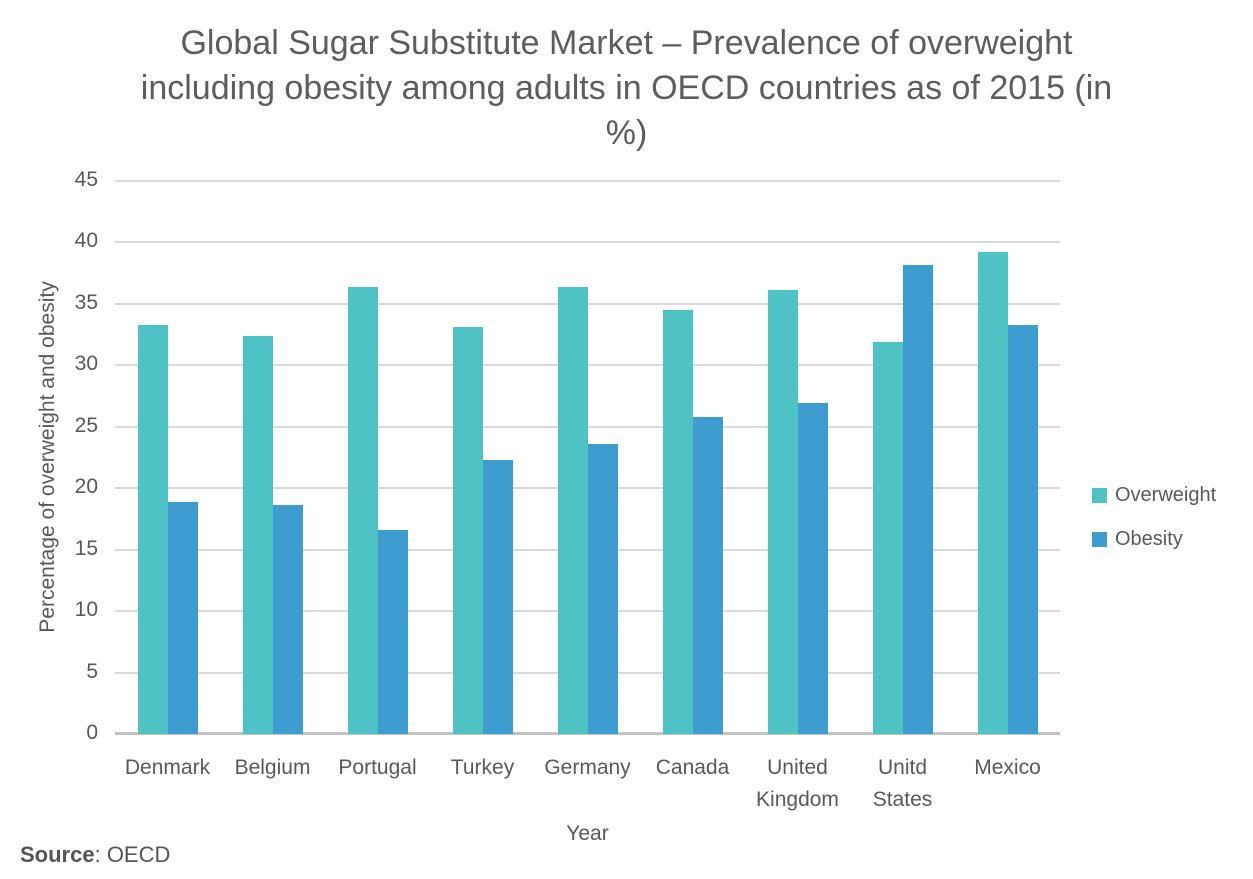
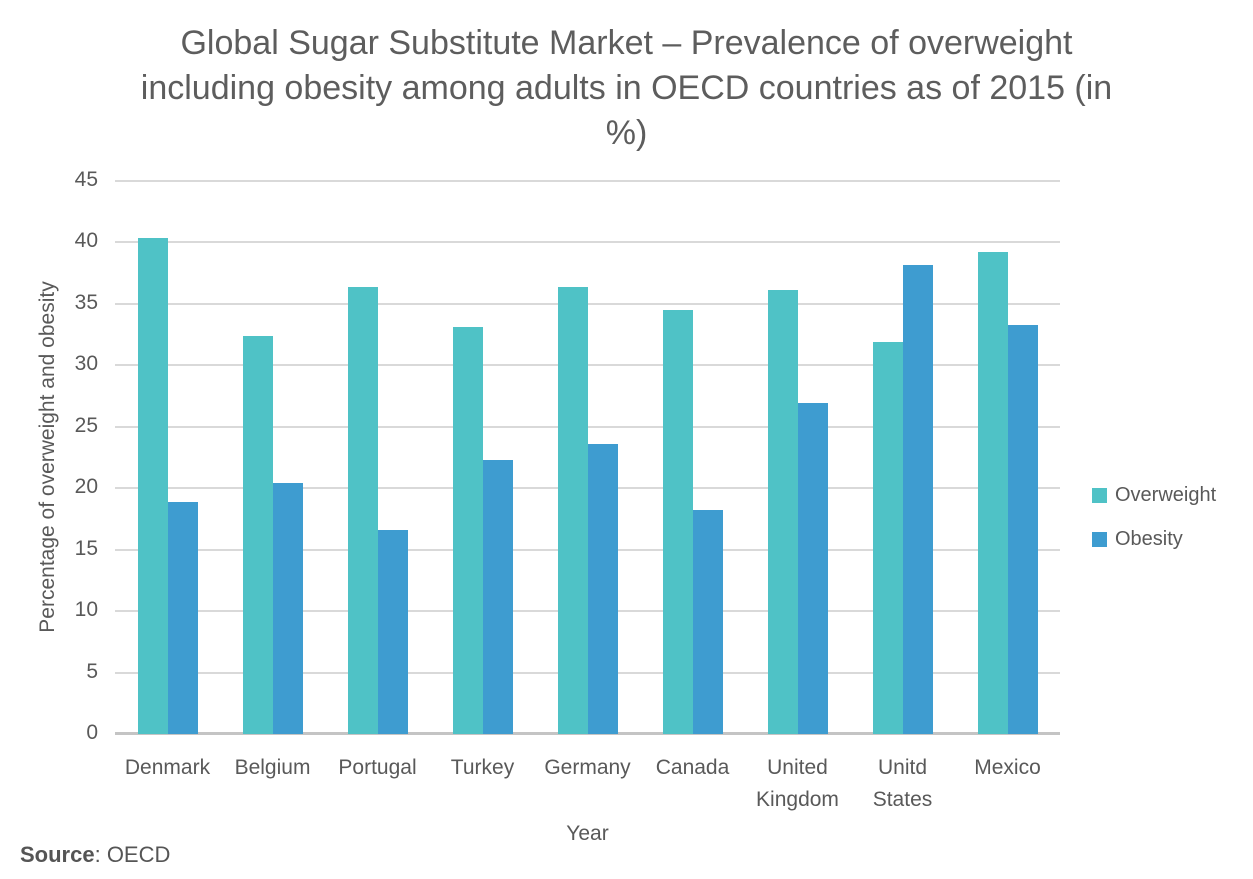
Overweight/Denmark: 33.3 -> 40.4
Obesity/Belgium: 18.6 -> 20.4
Obesity/Canada: 25.8 -> 18.2
